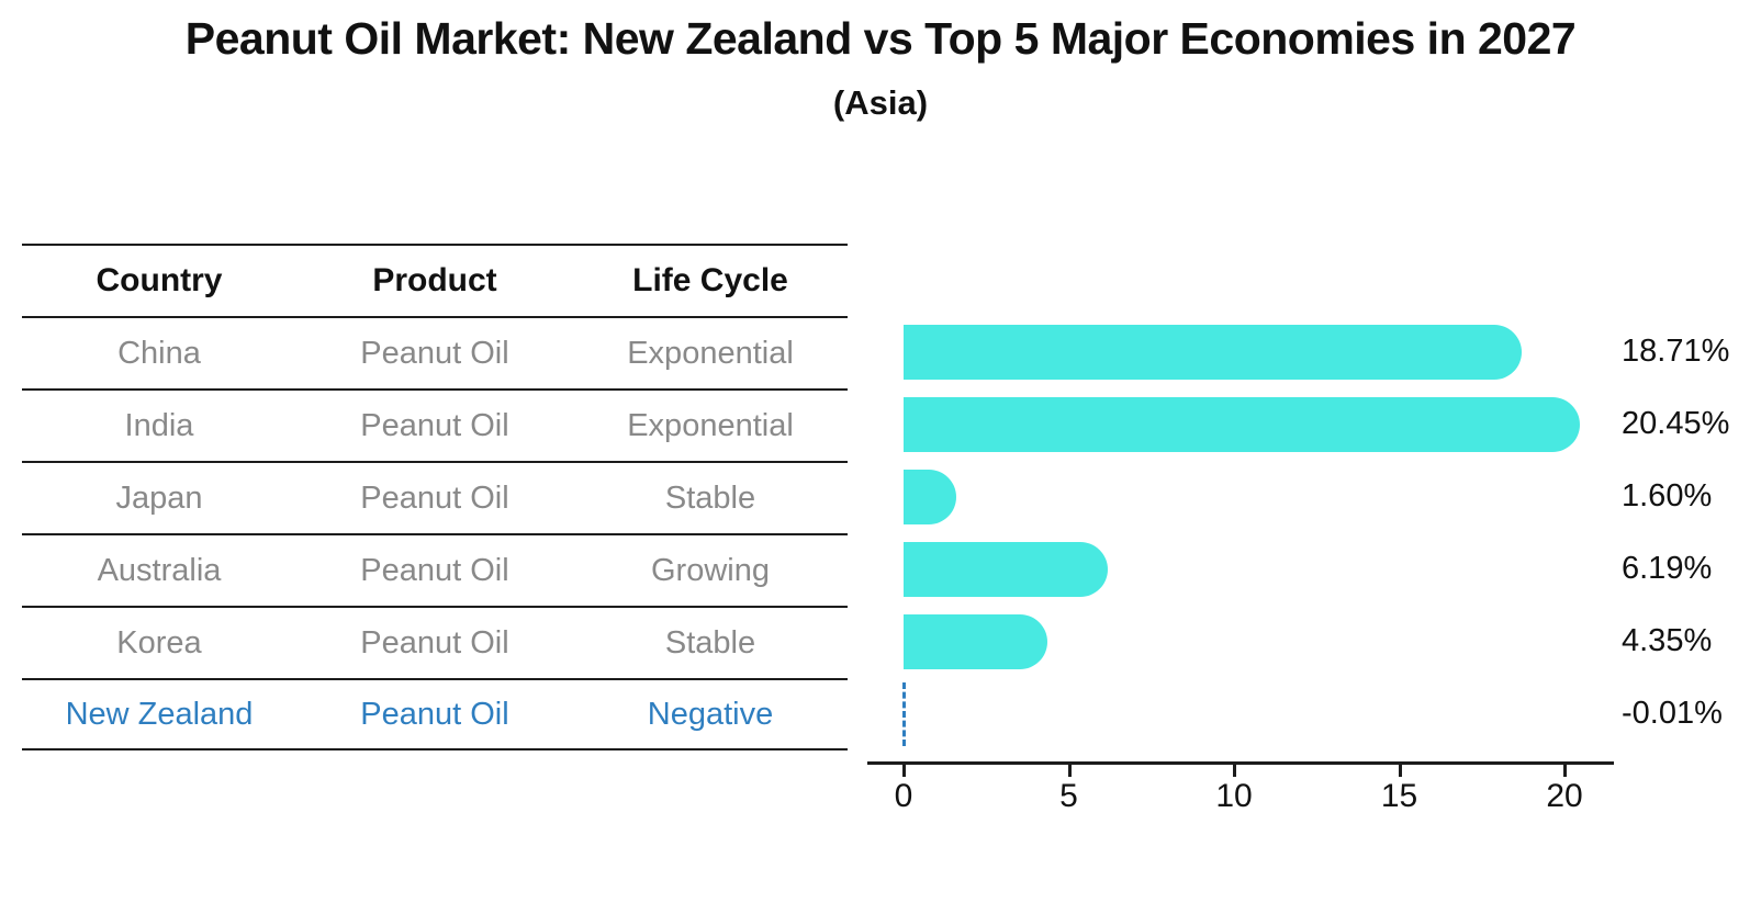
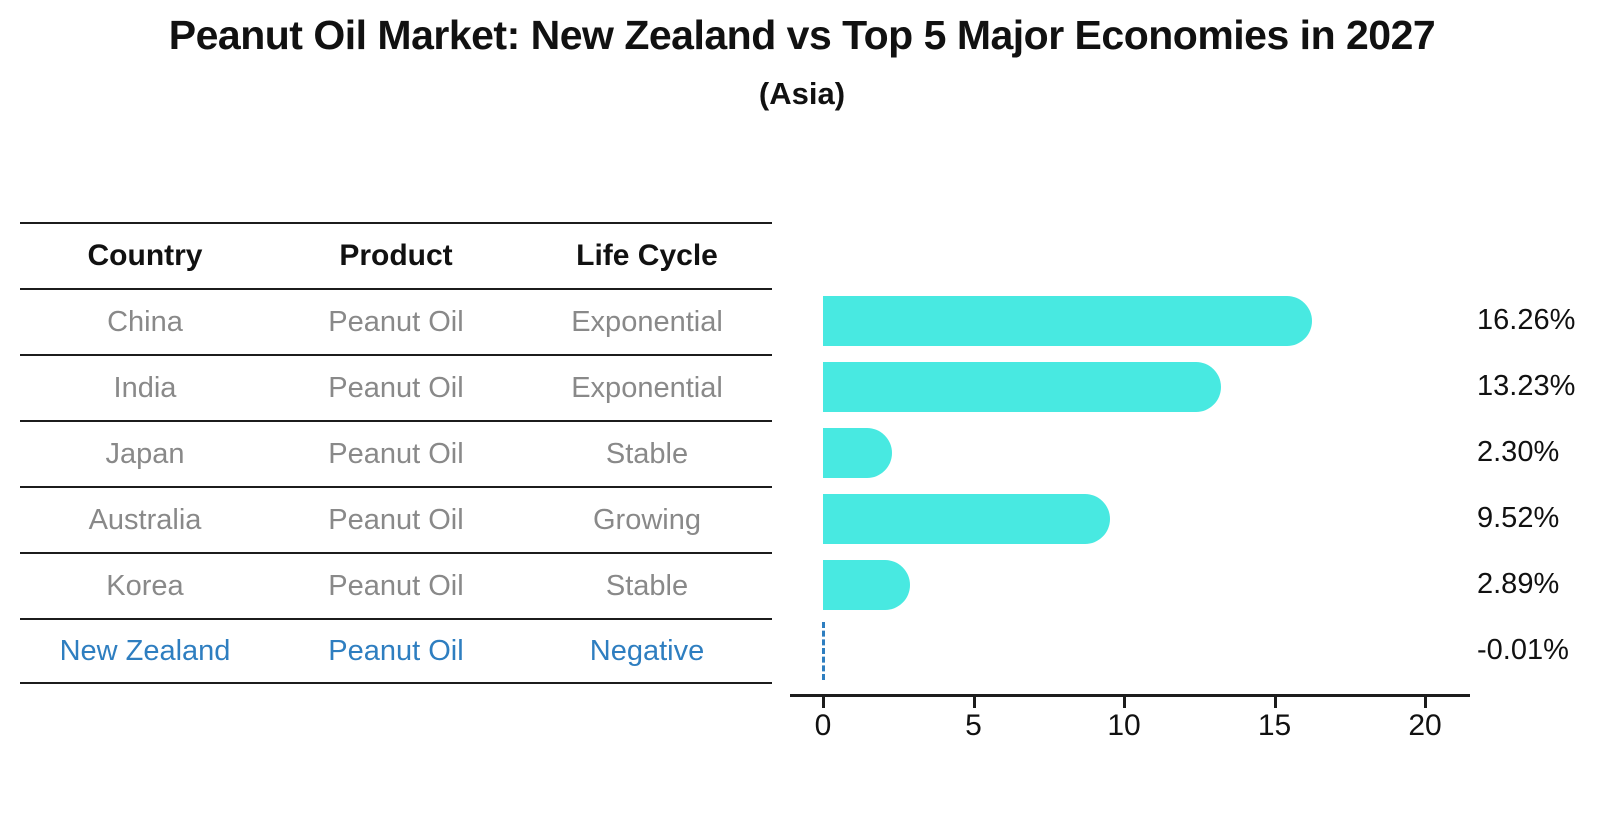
China: 18.71% -> 16.26%
India: 20.45% -> 13.23%
Japan: 1.60% -> 2.30%
Australia: 6.19% -> 9.52%
Korea: 4.35% -> 2.89%
